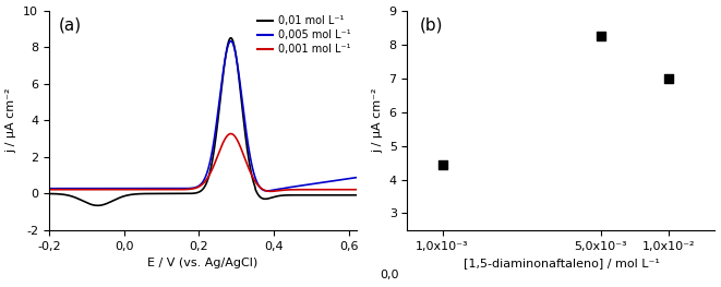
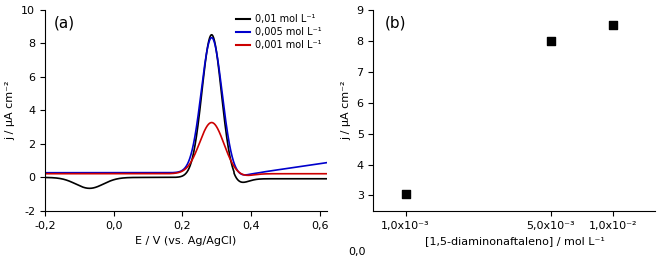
1,0x10⁻³: 4.45 -> 3.05
5,0x10⁻³: 8.25 -> 8.00
1,0x10⁻²: 7.00 -> 8.50
